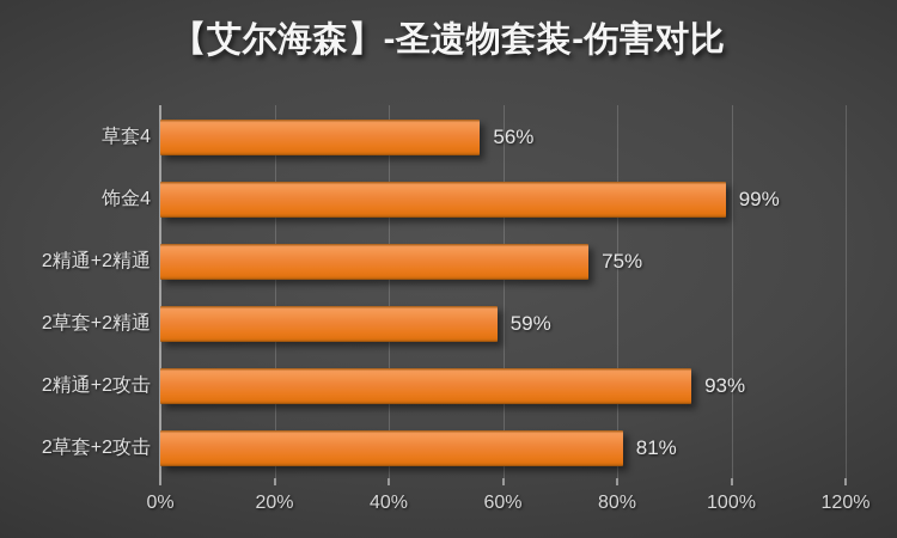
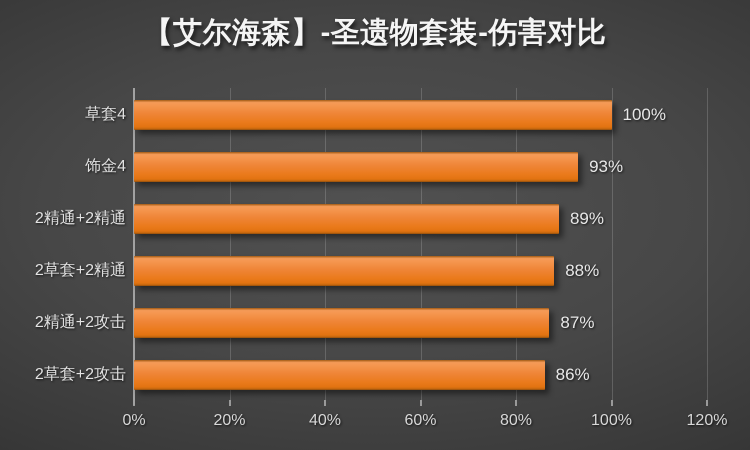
草套4: 56% -> 100%
饰金4: 99% -> 93%
2精通+2精通: 75% -> 89%
2草套+2精通: 59% -> 88%
2精通+2攻击: 93% -> 87%
2草套+2攻击: 81% -> 86%
